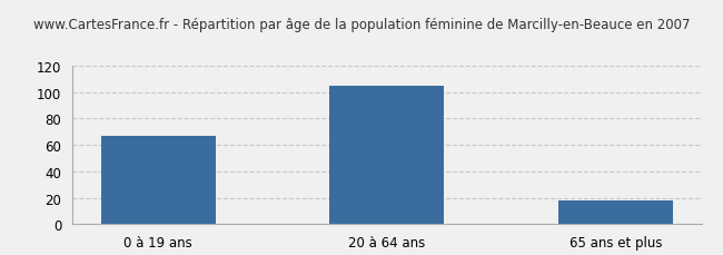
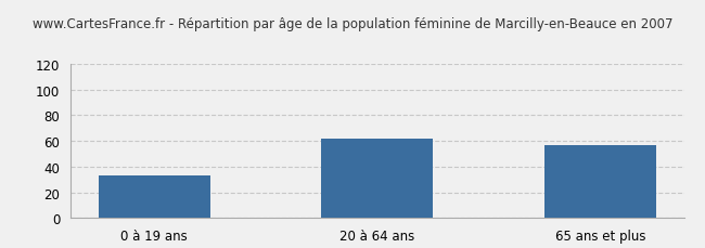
0 à 19 ans: 67 -> 33
20 à 64 ans: 105 -> 62
65 ans et plus: 18 -> 57
